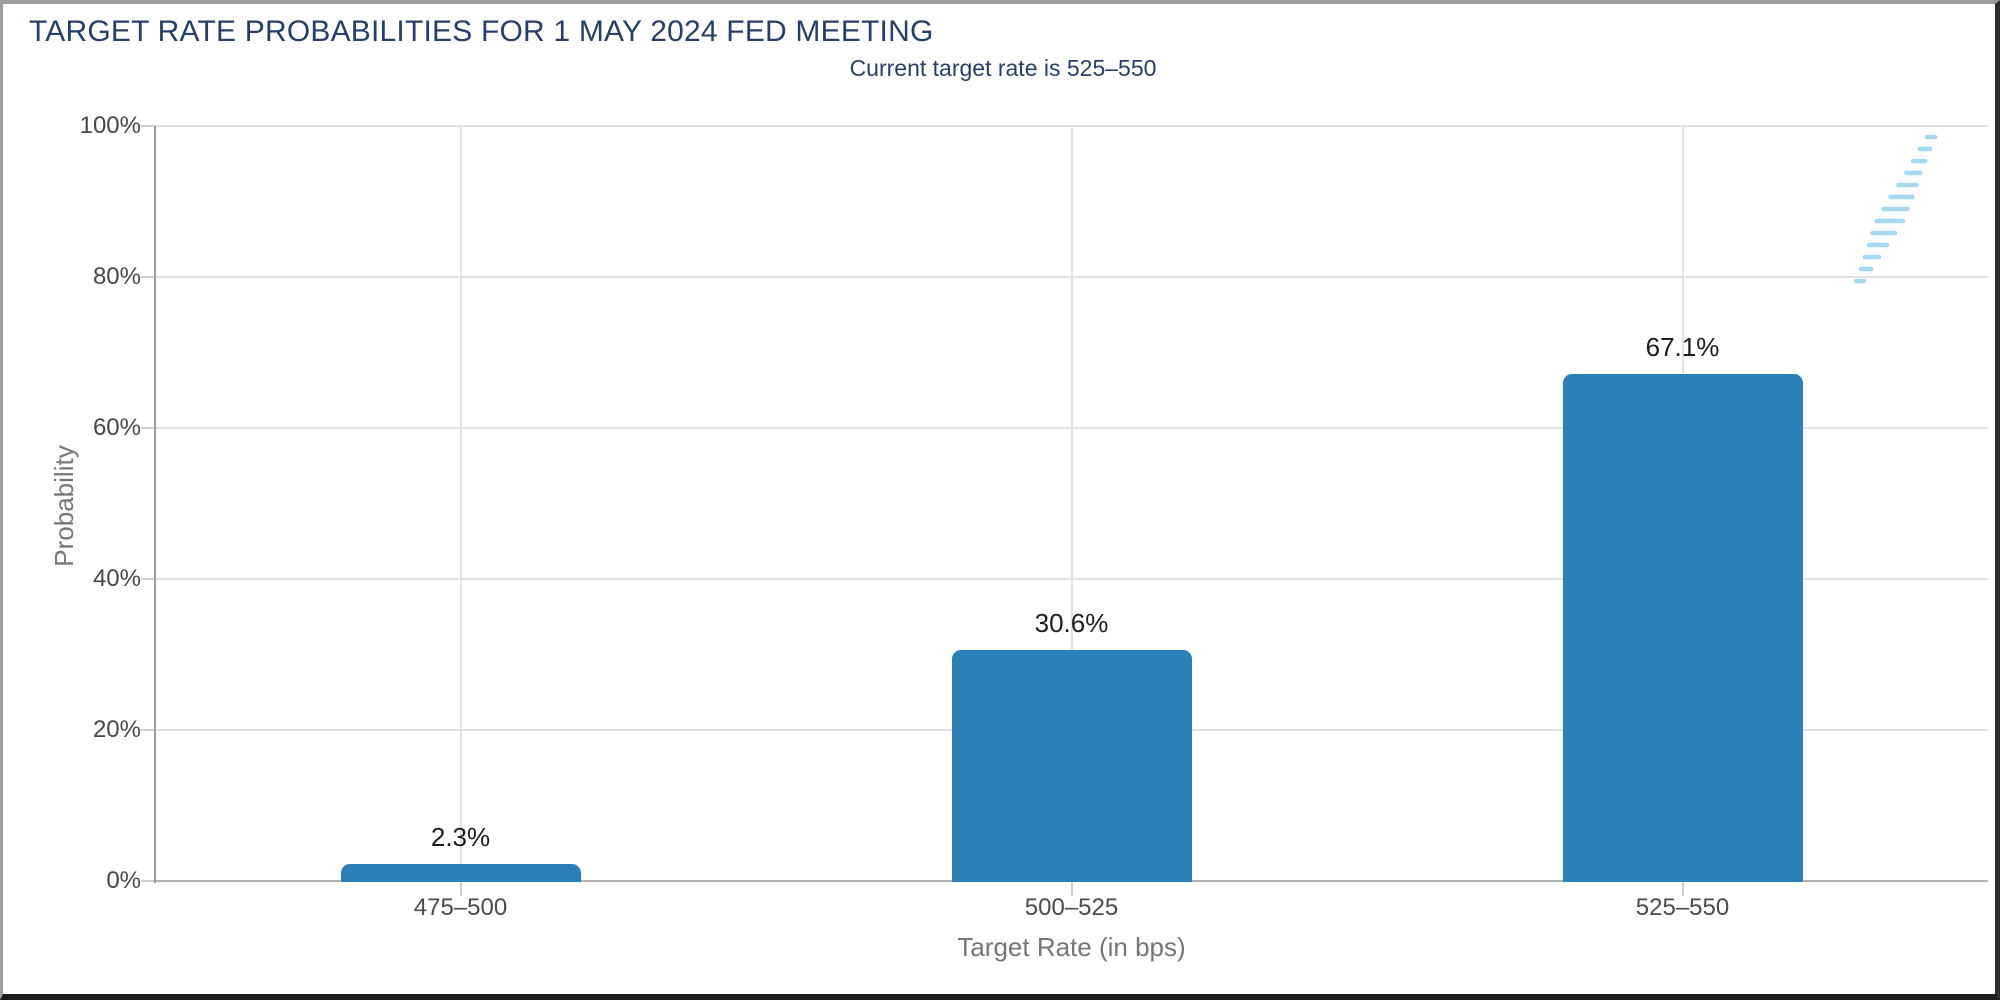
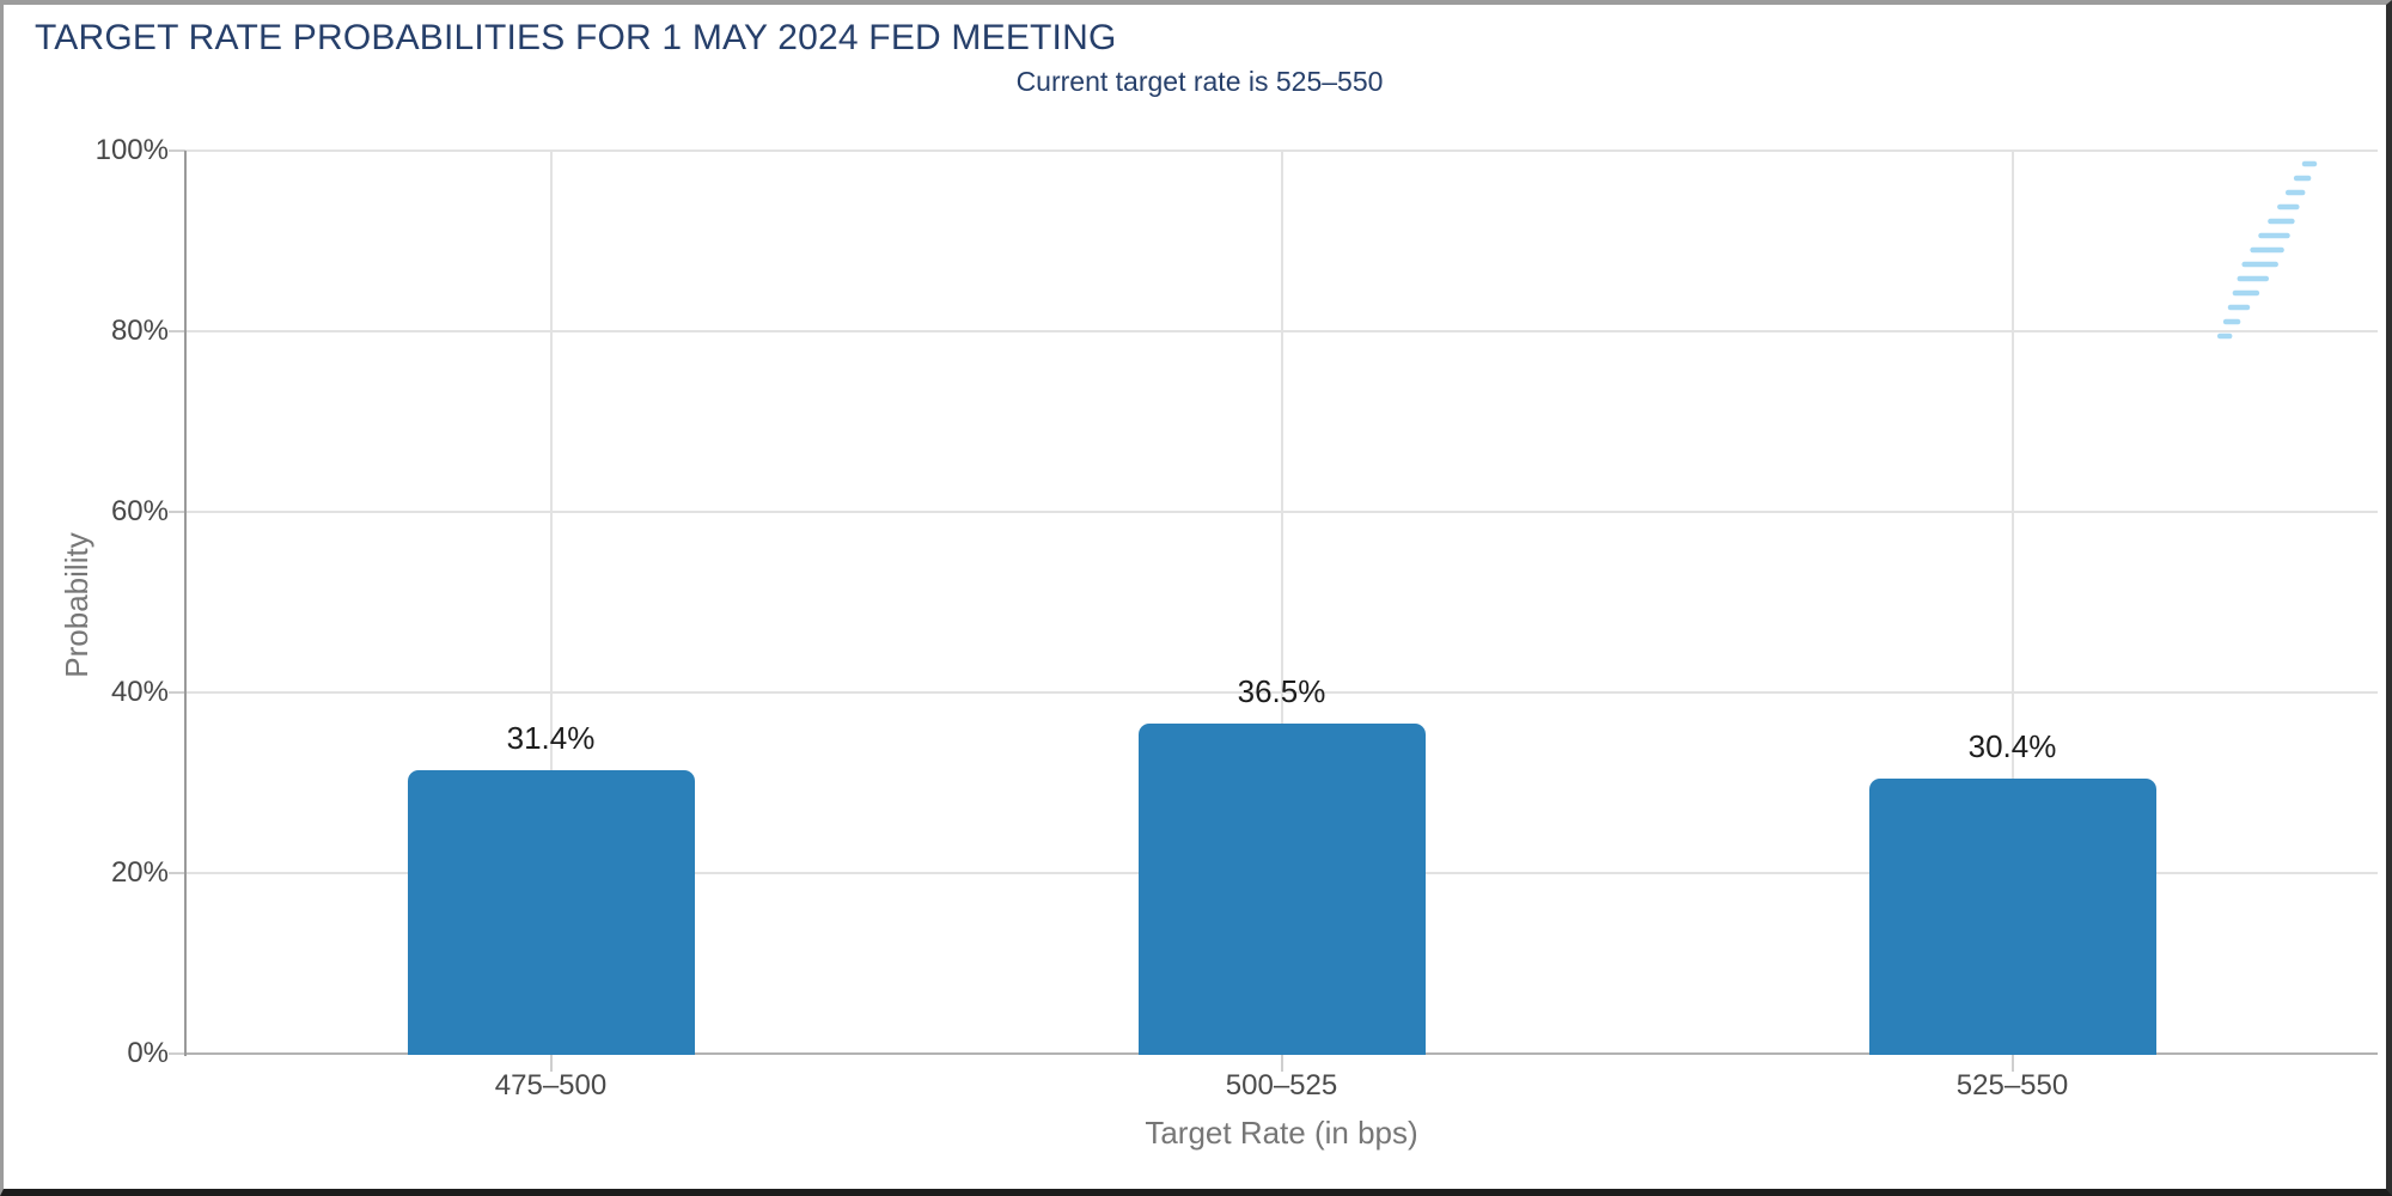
475–500: 2.3% -> 31.4%
500–525: 30.6% -> 36.5%
525–550: 67.1% -> 30.4%
